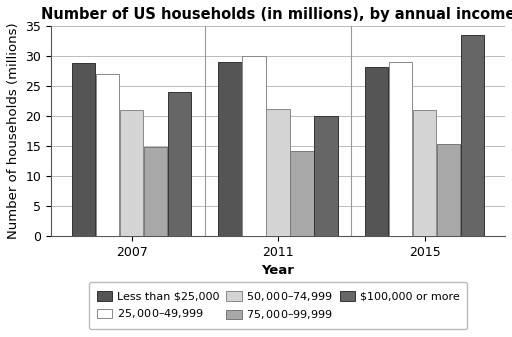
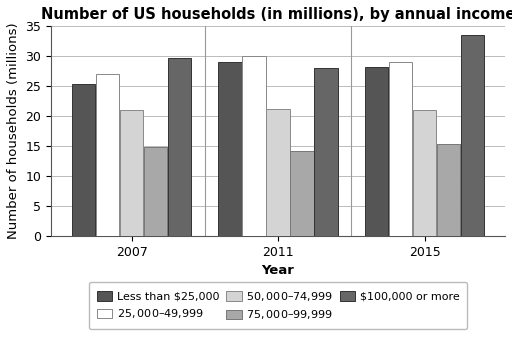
Less than $25,000/2007: 28.8 -> 25.3
$100,000 or more/2007: 24.0 -> 29.7
$100,000 or more/2011: 20.0 -> 28.0
